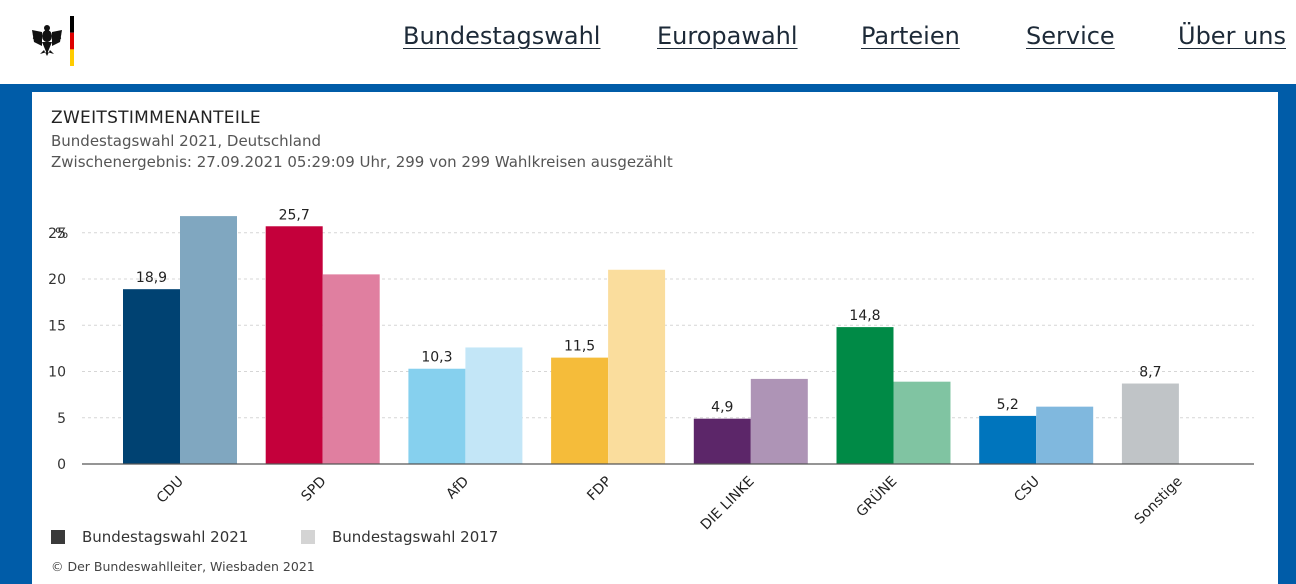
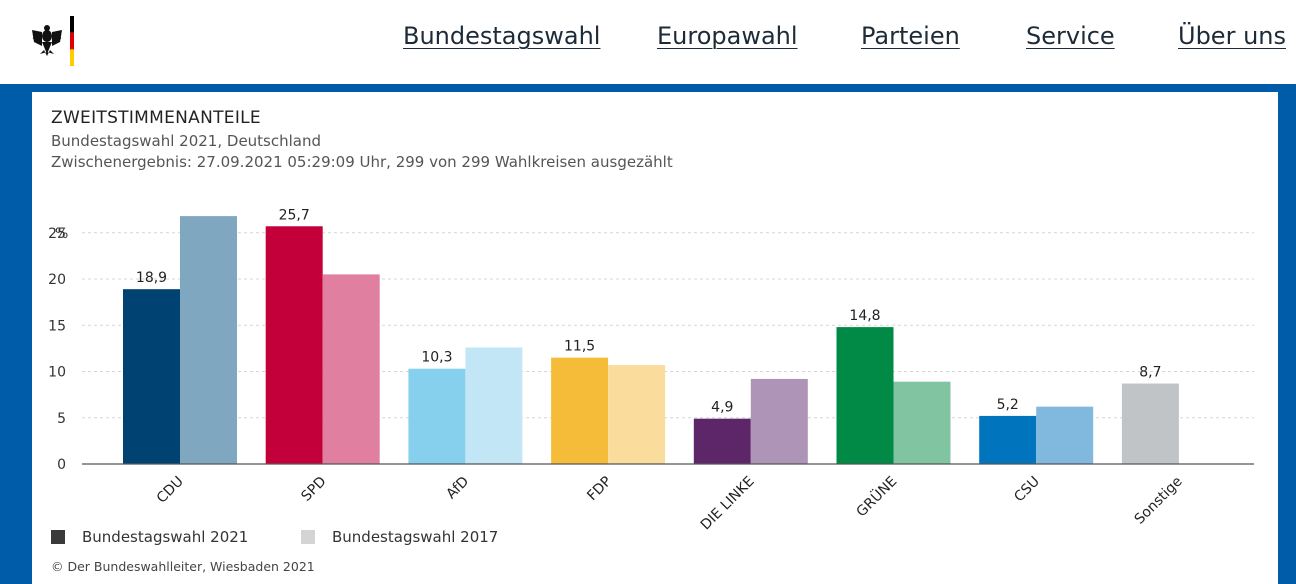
Bundestagswahl 2017/FDP: 21 -> 11
